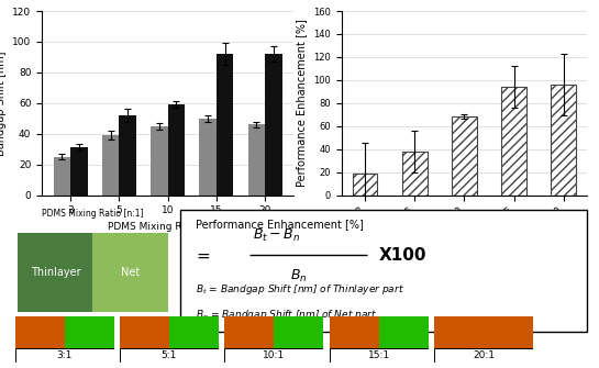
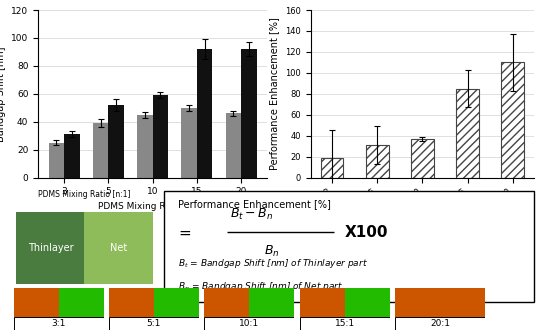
Ratio 5: 38 -> 31
Ratio 10: 68 -> 37
Ratio 15: 94 -> 85
Ratio 20: 96 -> 110
